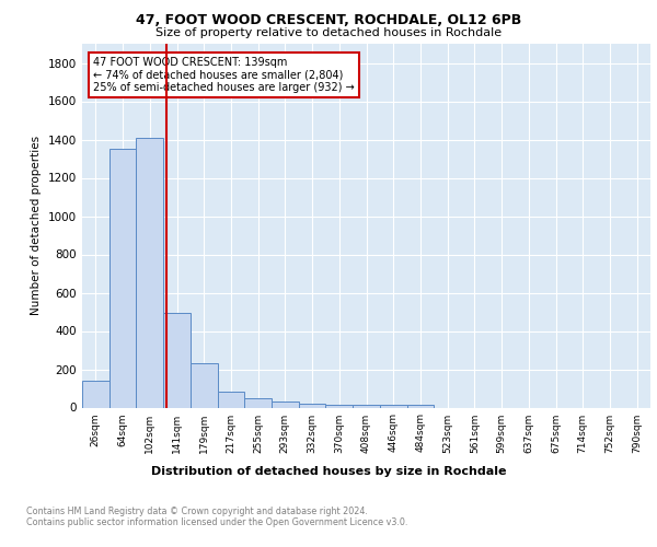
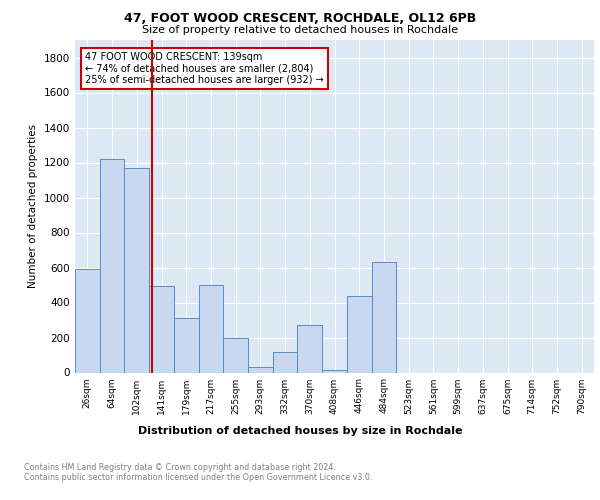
26sqm: 140 -> 590
64sqm: 1350 -> 1220
102sqm: 1410 -> 1170
179sqm: 230 -> 310
217sqm: 80 -> 500
255sqm: 50 -> 200
332sqm: 20 -> 120
370sqm: 20 -> 270
446sqm: 20 -> 440
484sqm: 20 -> 630
